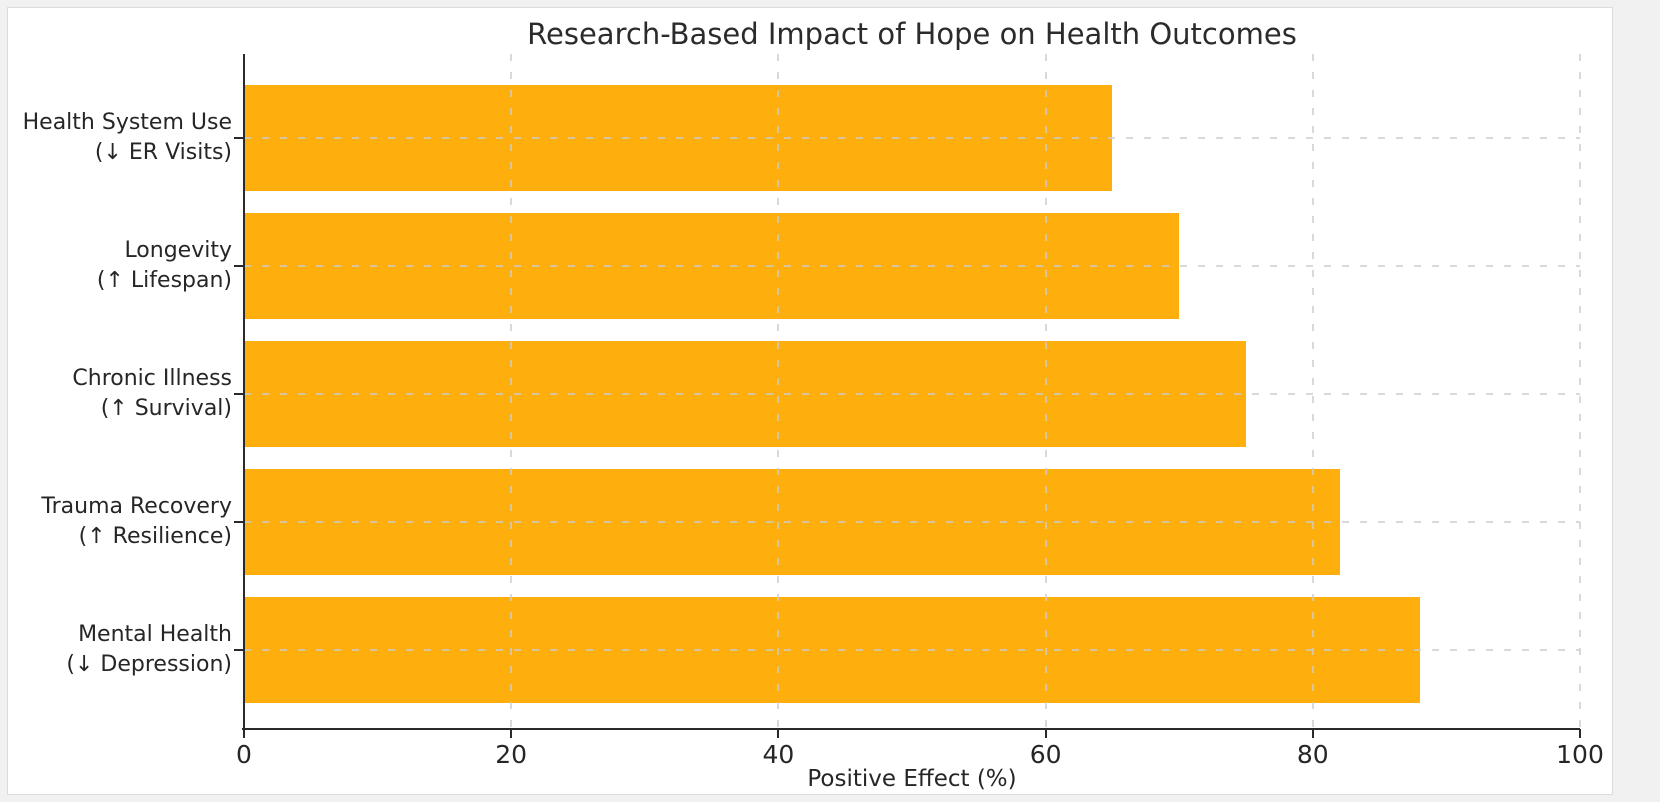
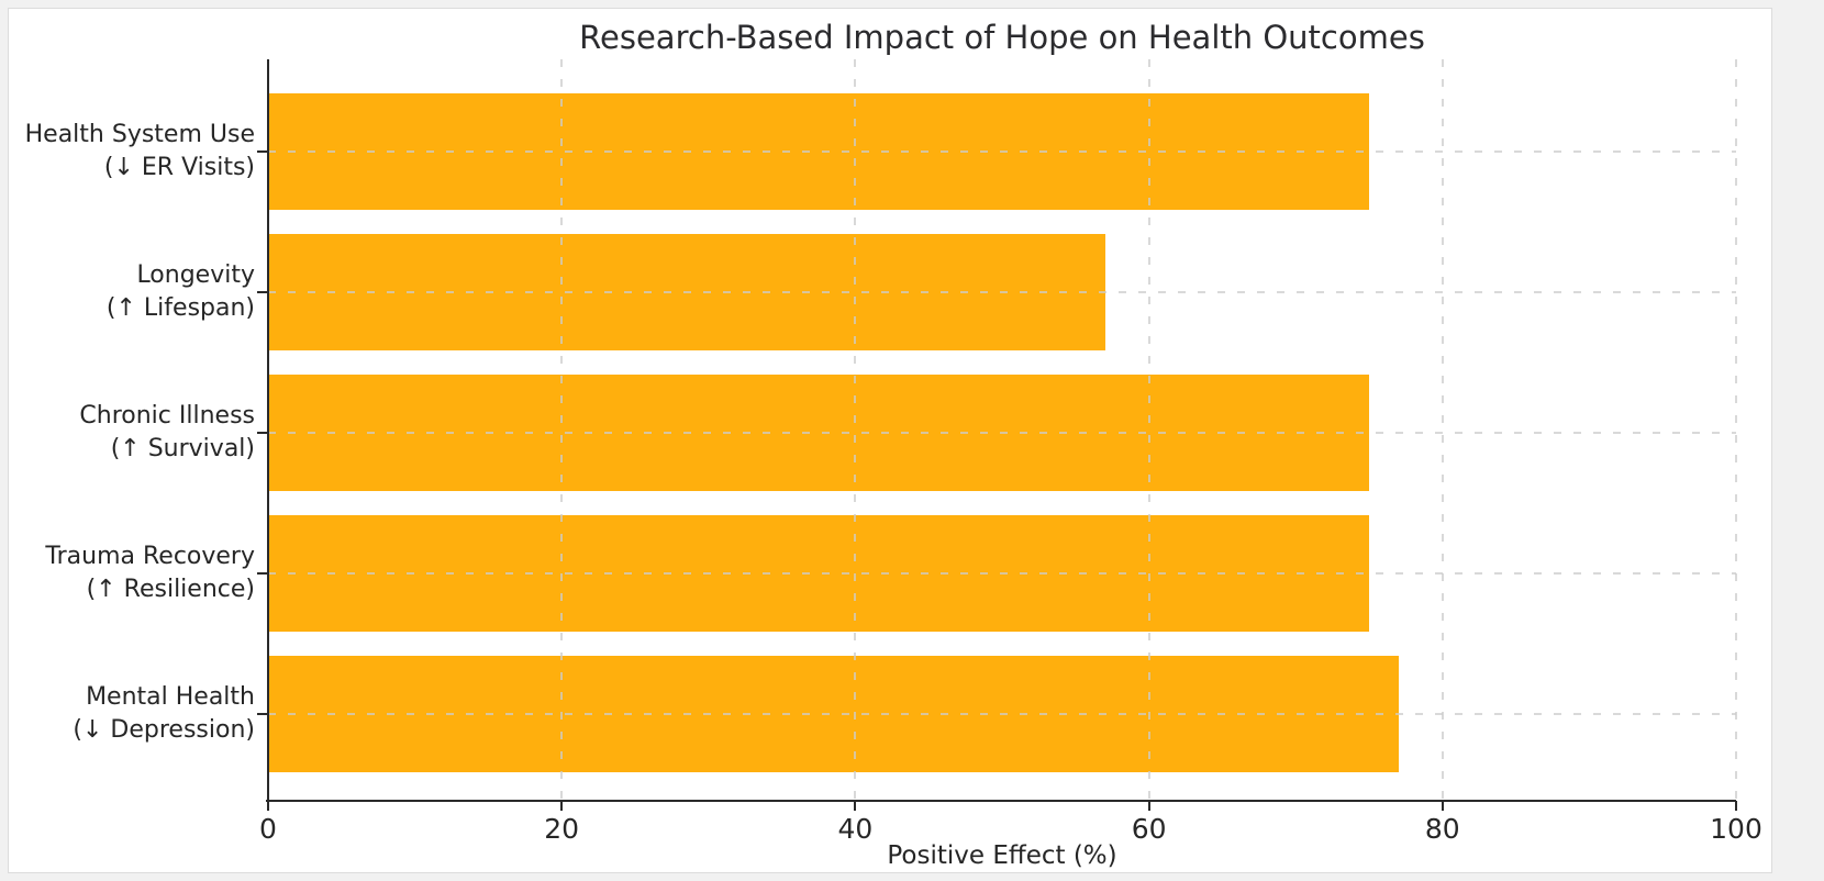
Health System Use: 65 -> 75
Longevity: 70 -> 57
Trauma Recovery: 82 -> 75
Mental Health: 88 -> 77
